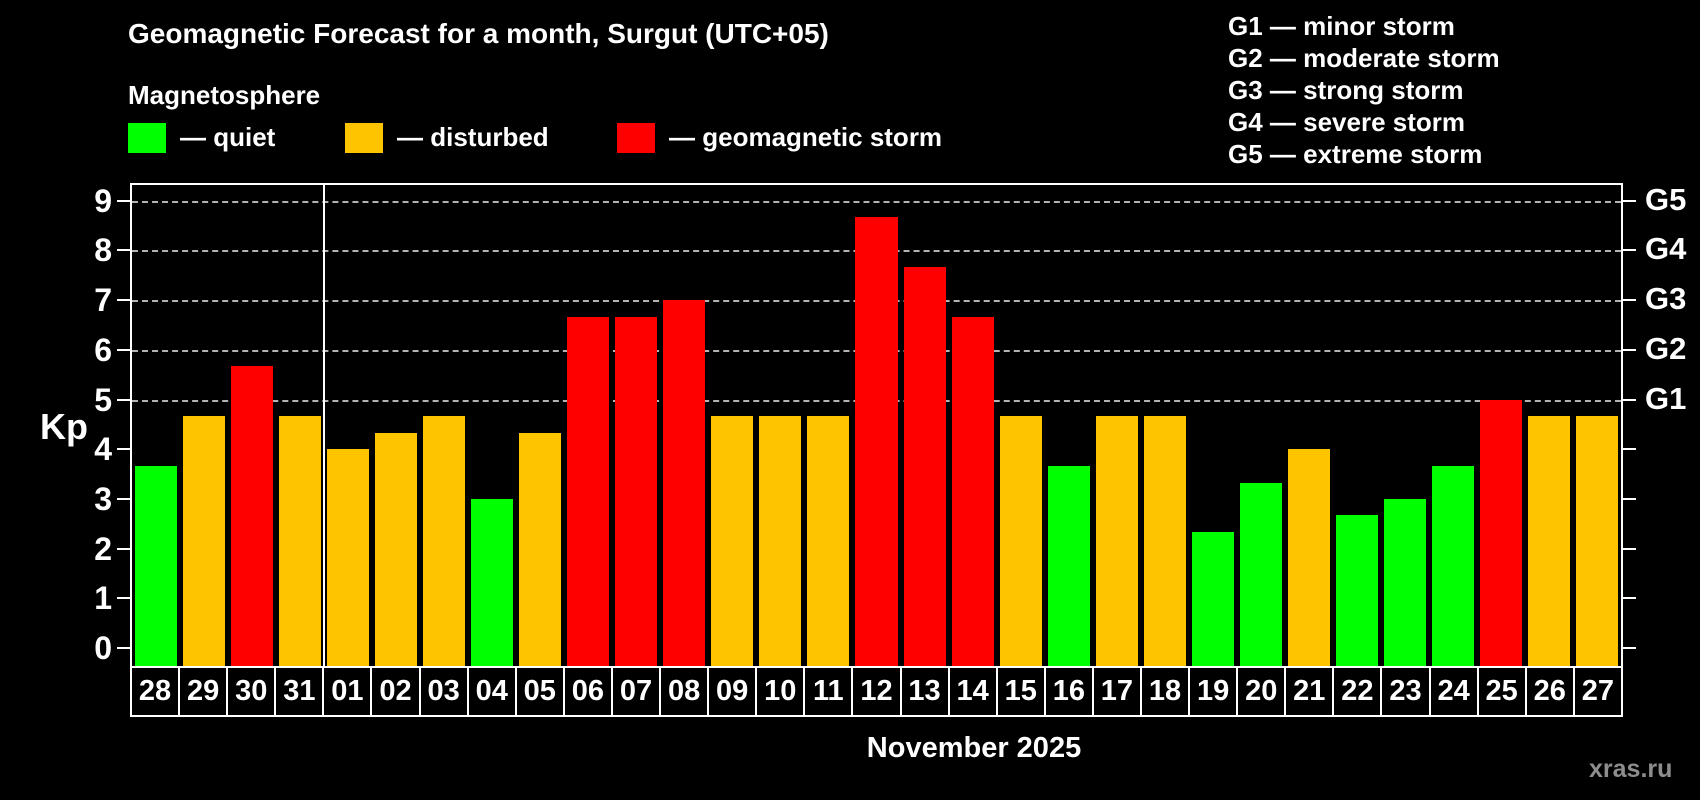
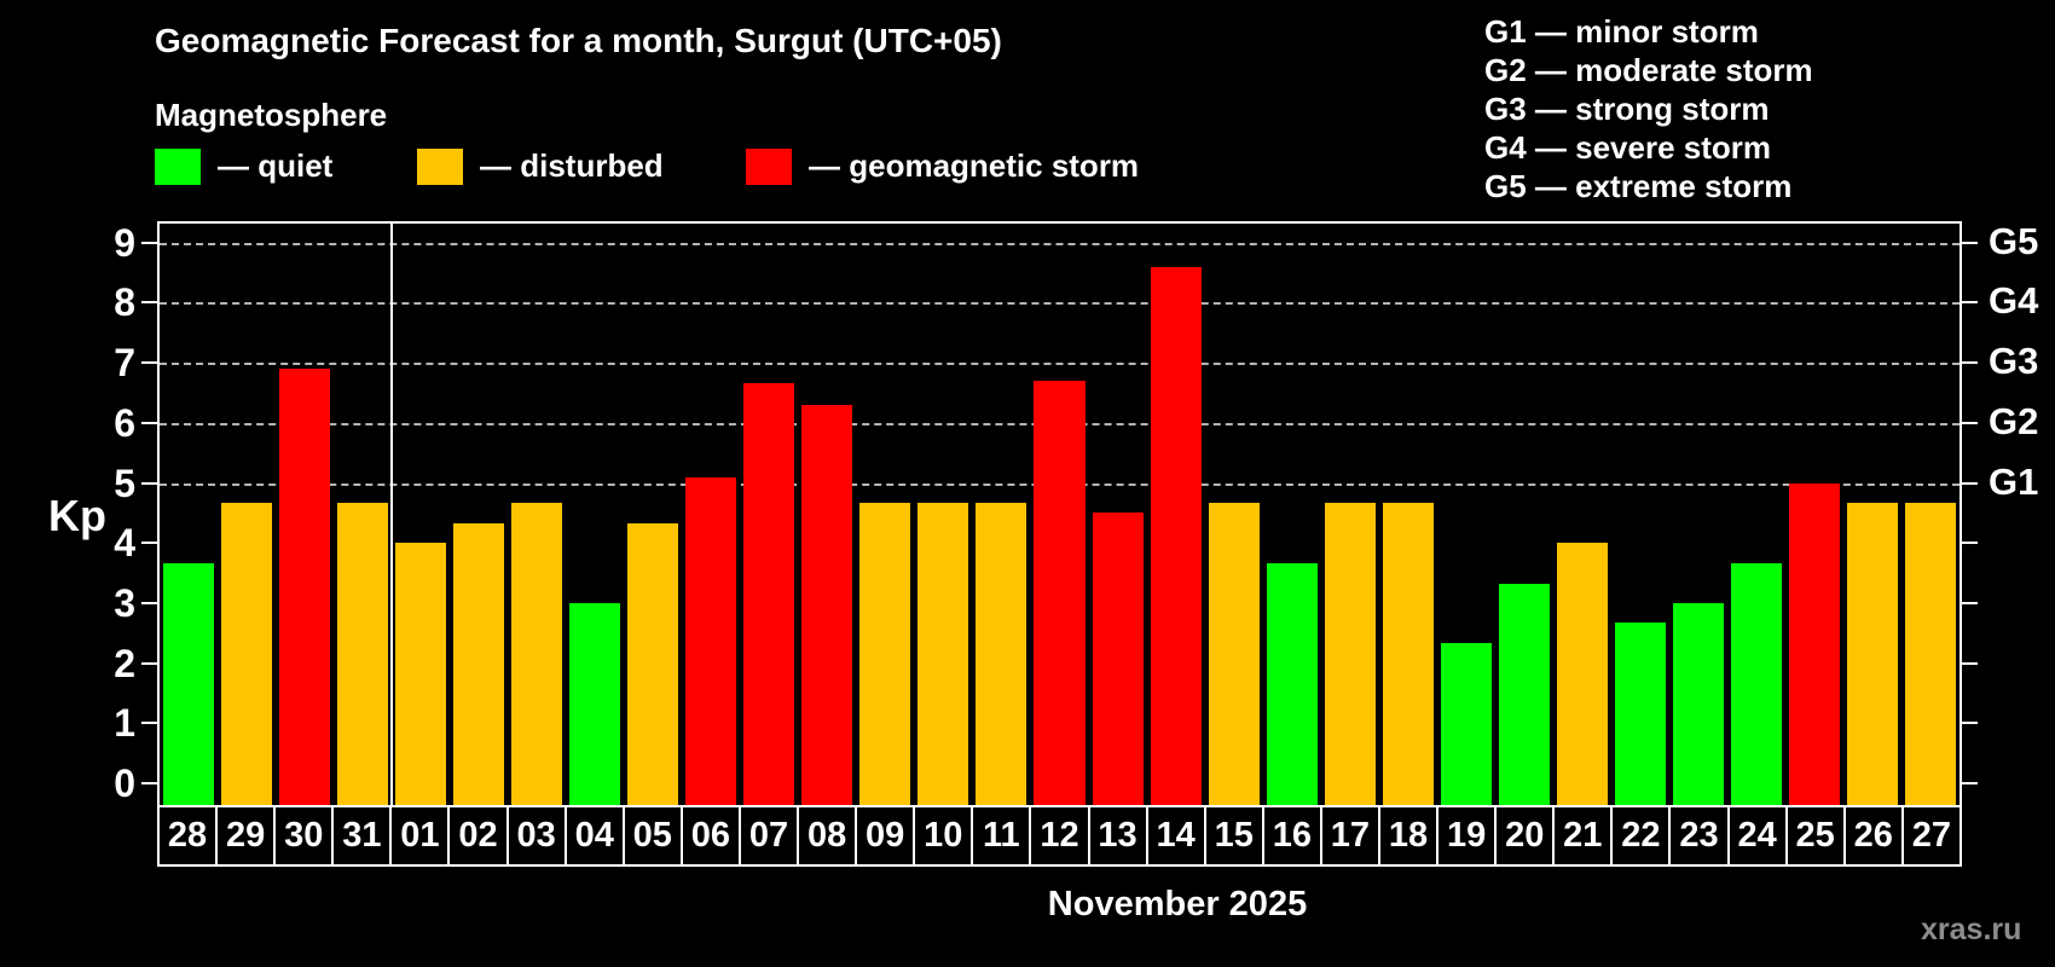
30: 5.7 -> 6.9
06: 6.7 -> 5.1
08: 7.0 -> 6.3
12: 8.7 -> 6.7
13: 7.7 -> 4.5
14: 6.7 -> 8.6
